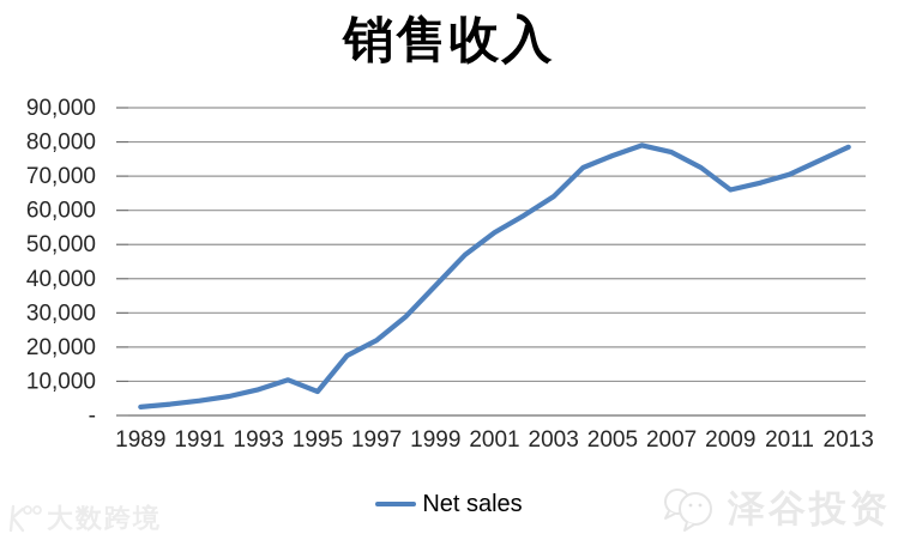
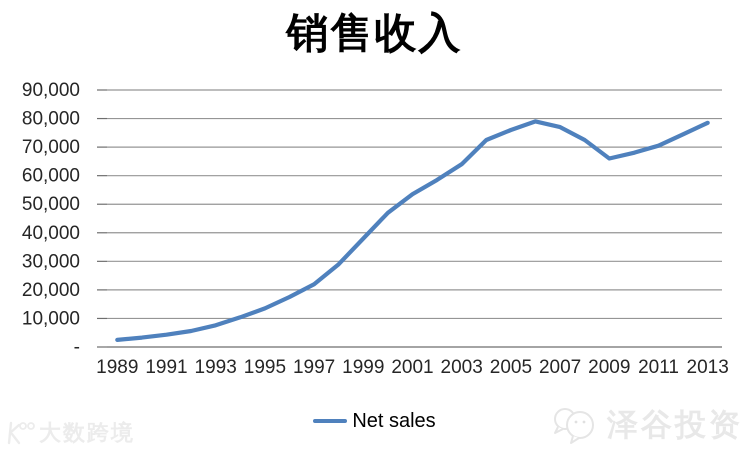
1995: 7000 -> 14000
